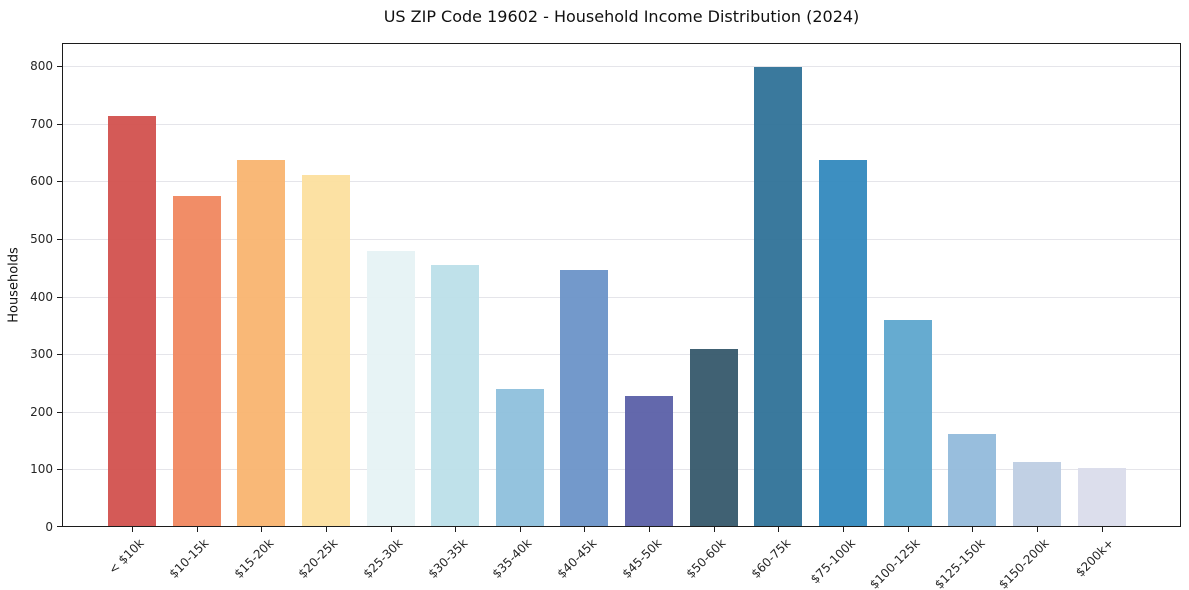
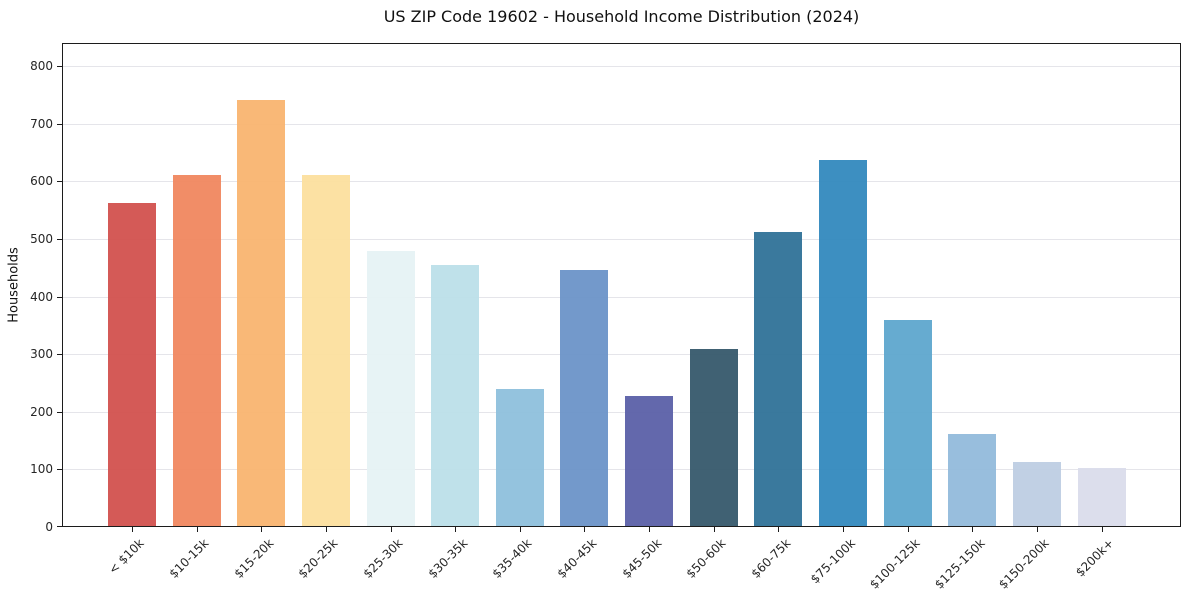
< $10k: 710 -> 560
$10-15k: 570 -> 610
$15-20k: 640 -> 740
$60-75k: 800 -> 510
